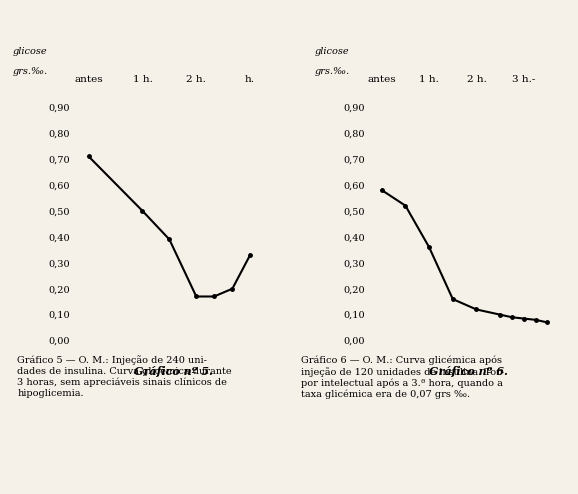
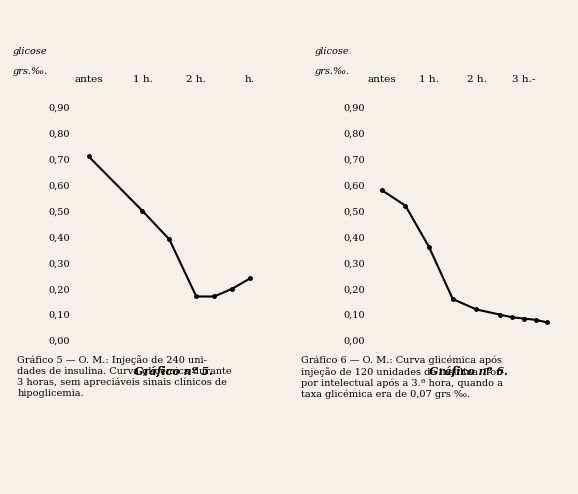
h.: 0,33 -> 0,24
